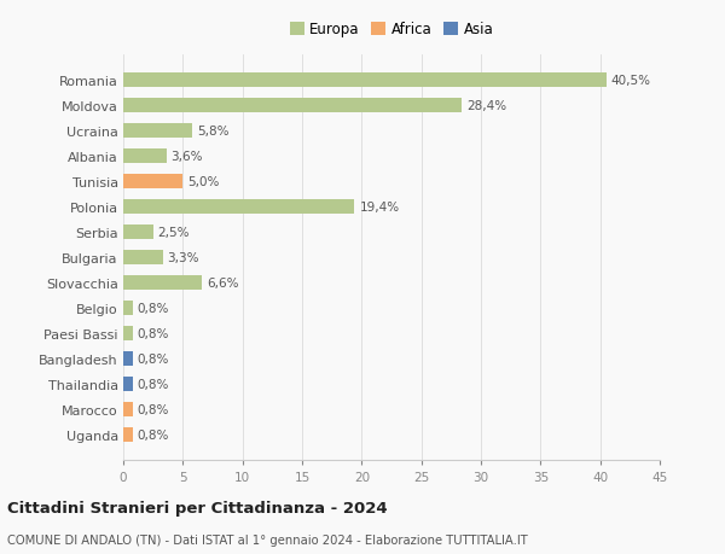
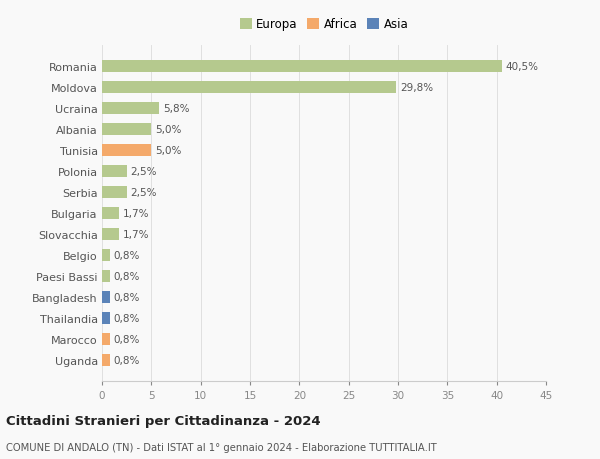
Moldova: 28,4% -> 29,8%
Albania: 3,6% -> 5,0%
Polonia: 19,4% -> 2,5%
Bulgaria: 3,3% -> 1,7%
Slovacchia: 6,6% -> 1,7%
